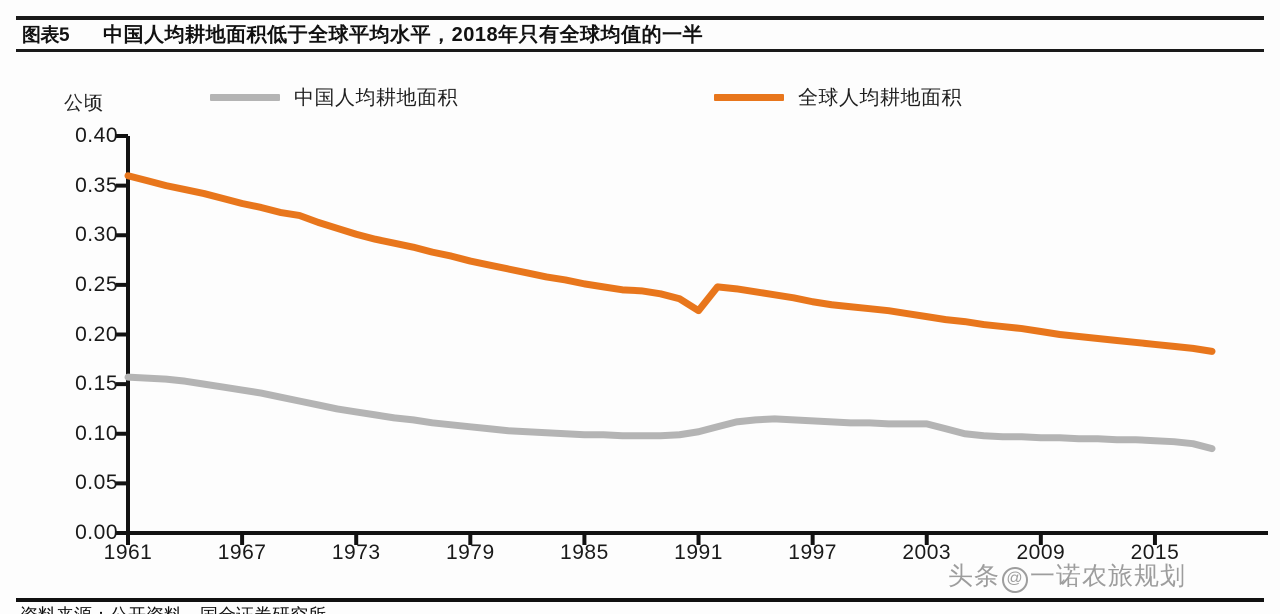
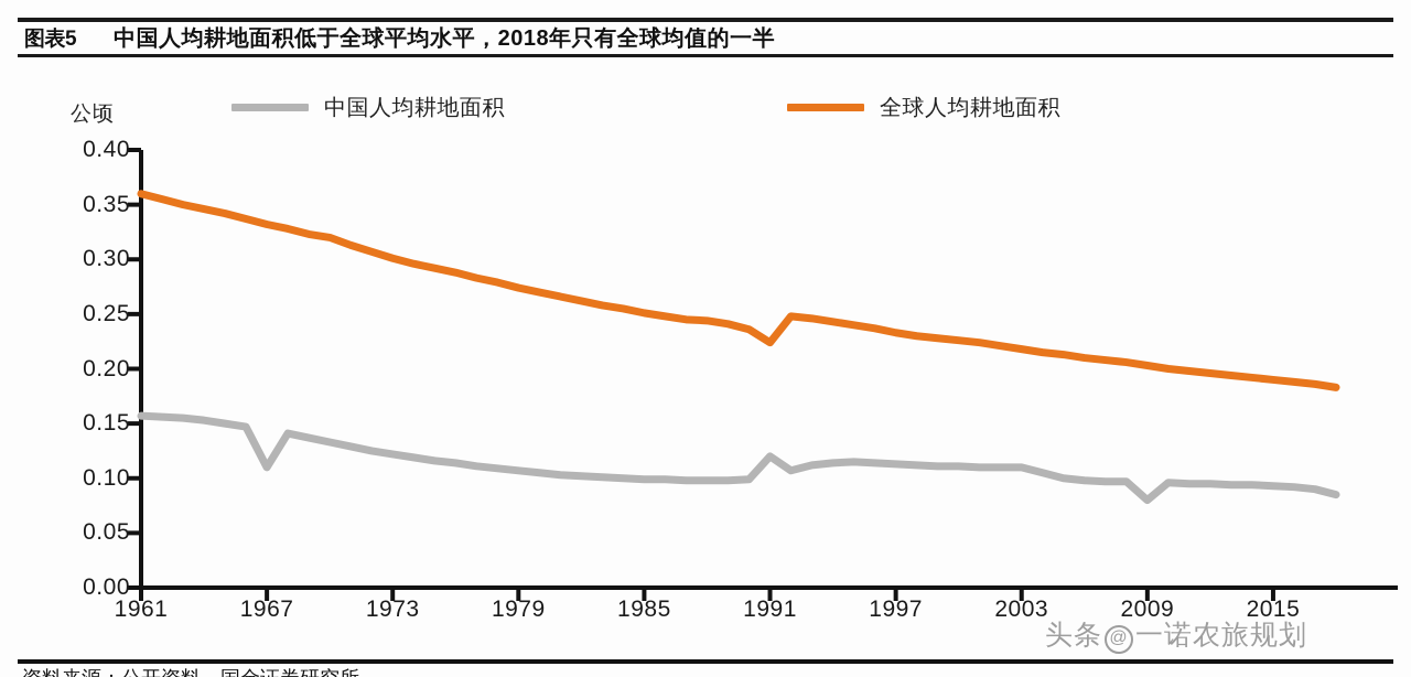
中国人均耕地面积/1967: 0.14 -> 0.11
中国人均耕地面积/1991: 0.10 -> 0.12
中国人均耕地面积/2009: 0.10 -> 0.08
